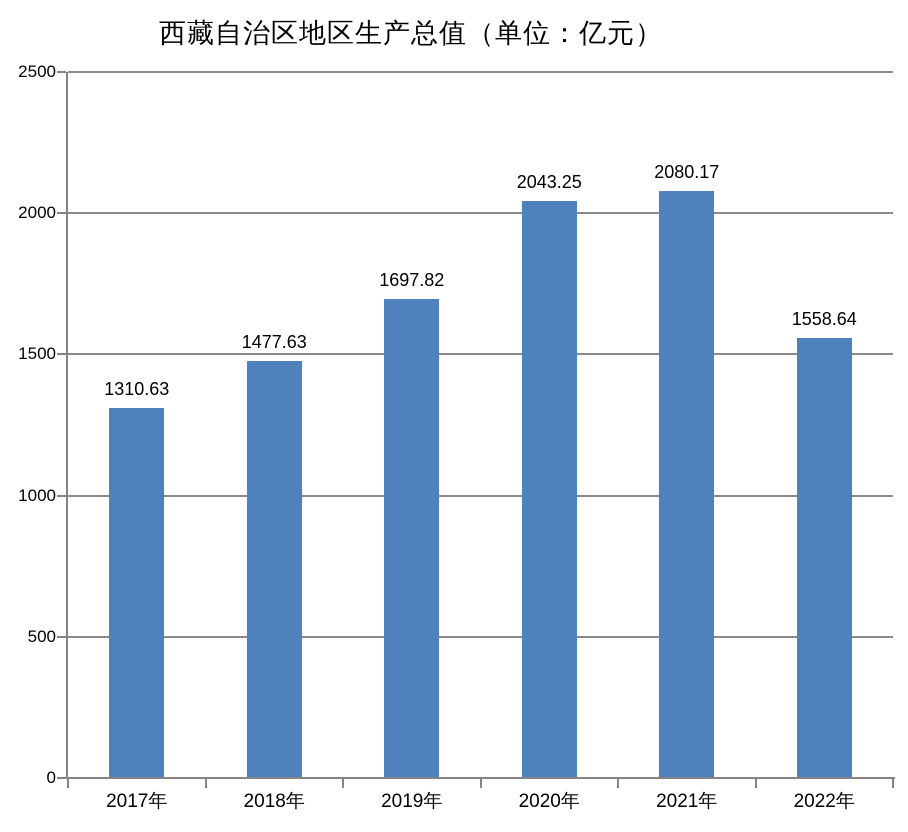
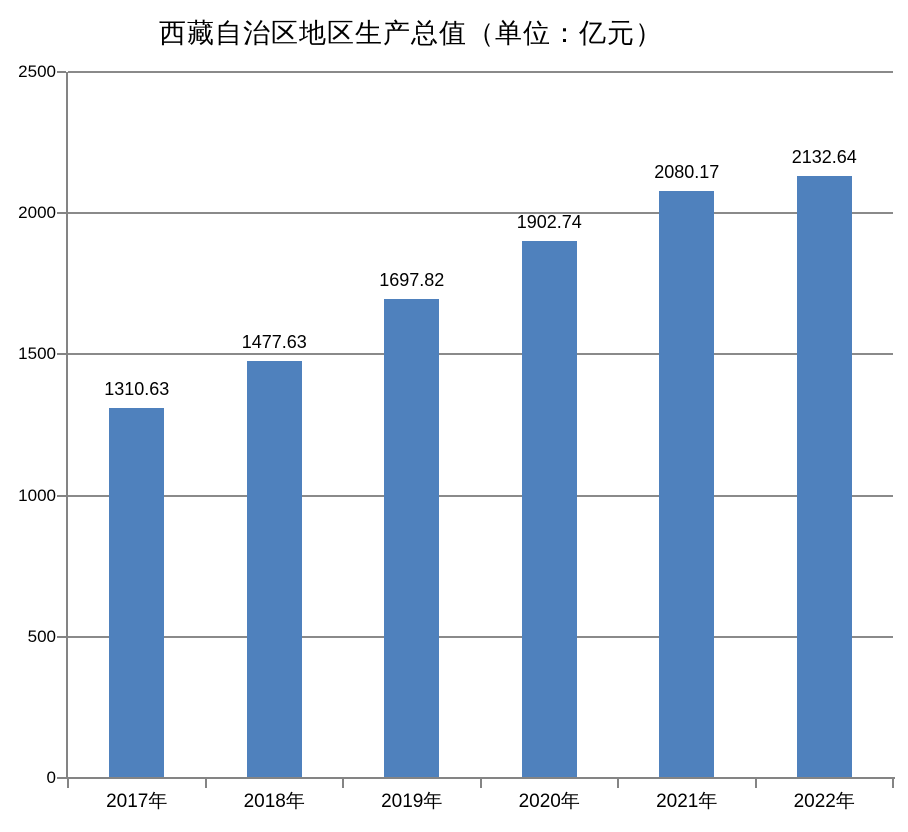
2020年: 2043.25 -> 1902.74
2022年: 1558.64 -> 2132.64
